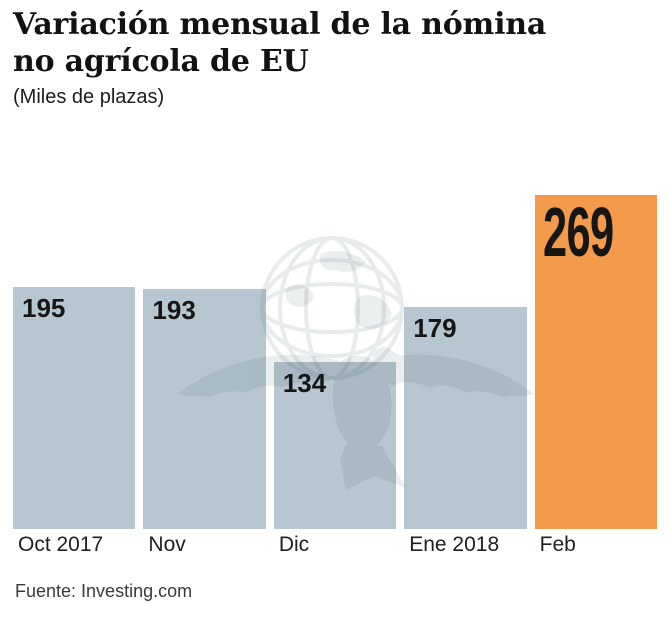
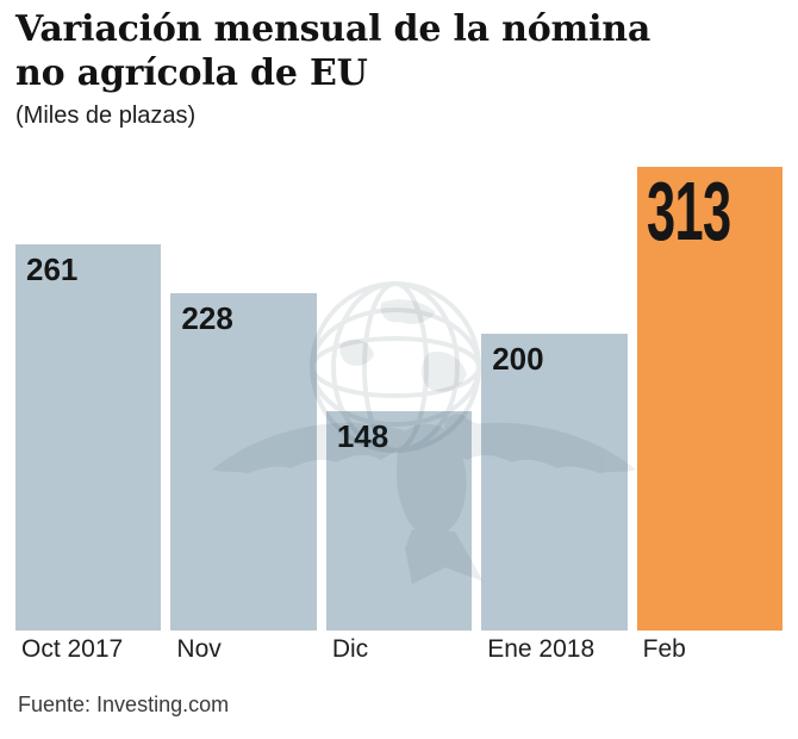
Oct 2017: 195 -> 261
Nov: 193 -> 228
Dic: 134 -> 148
Ene 2018: 179 -> 200
Feb: 269 -> 313
